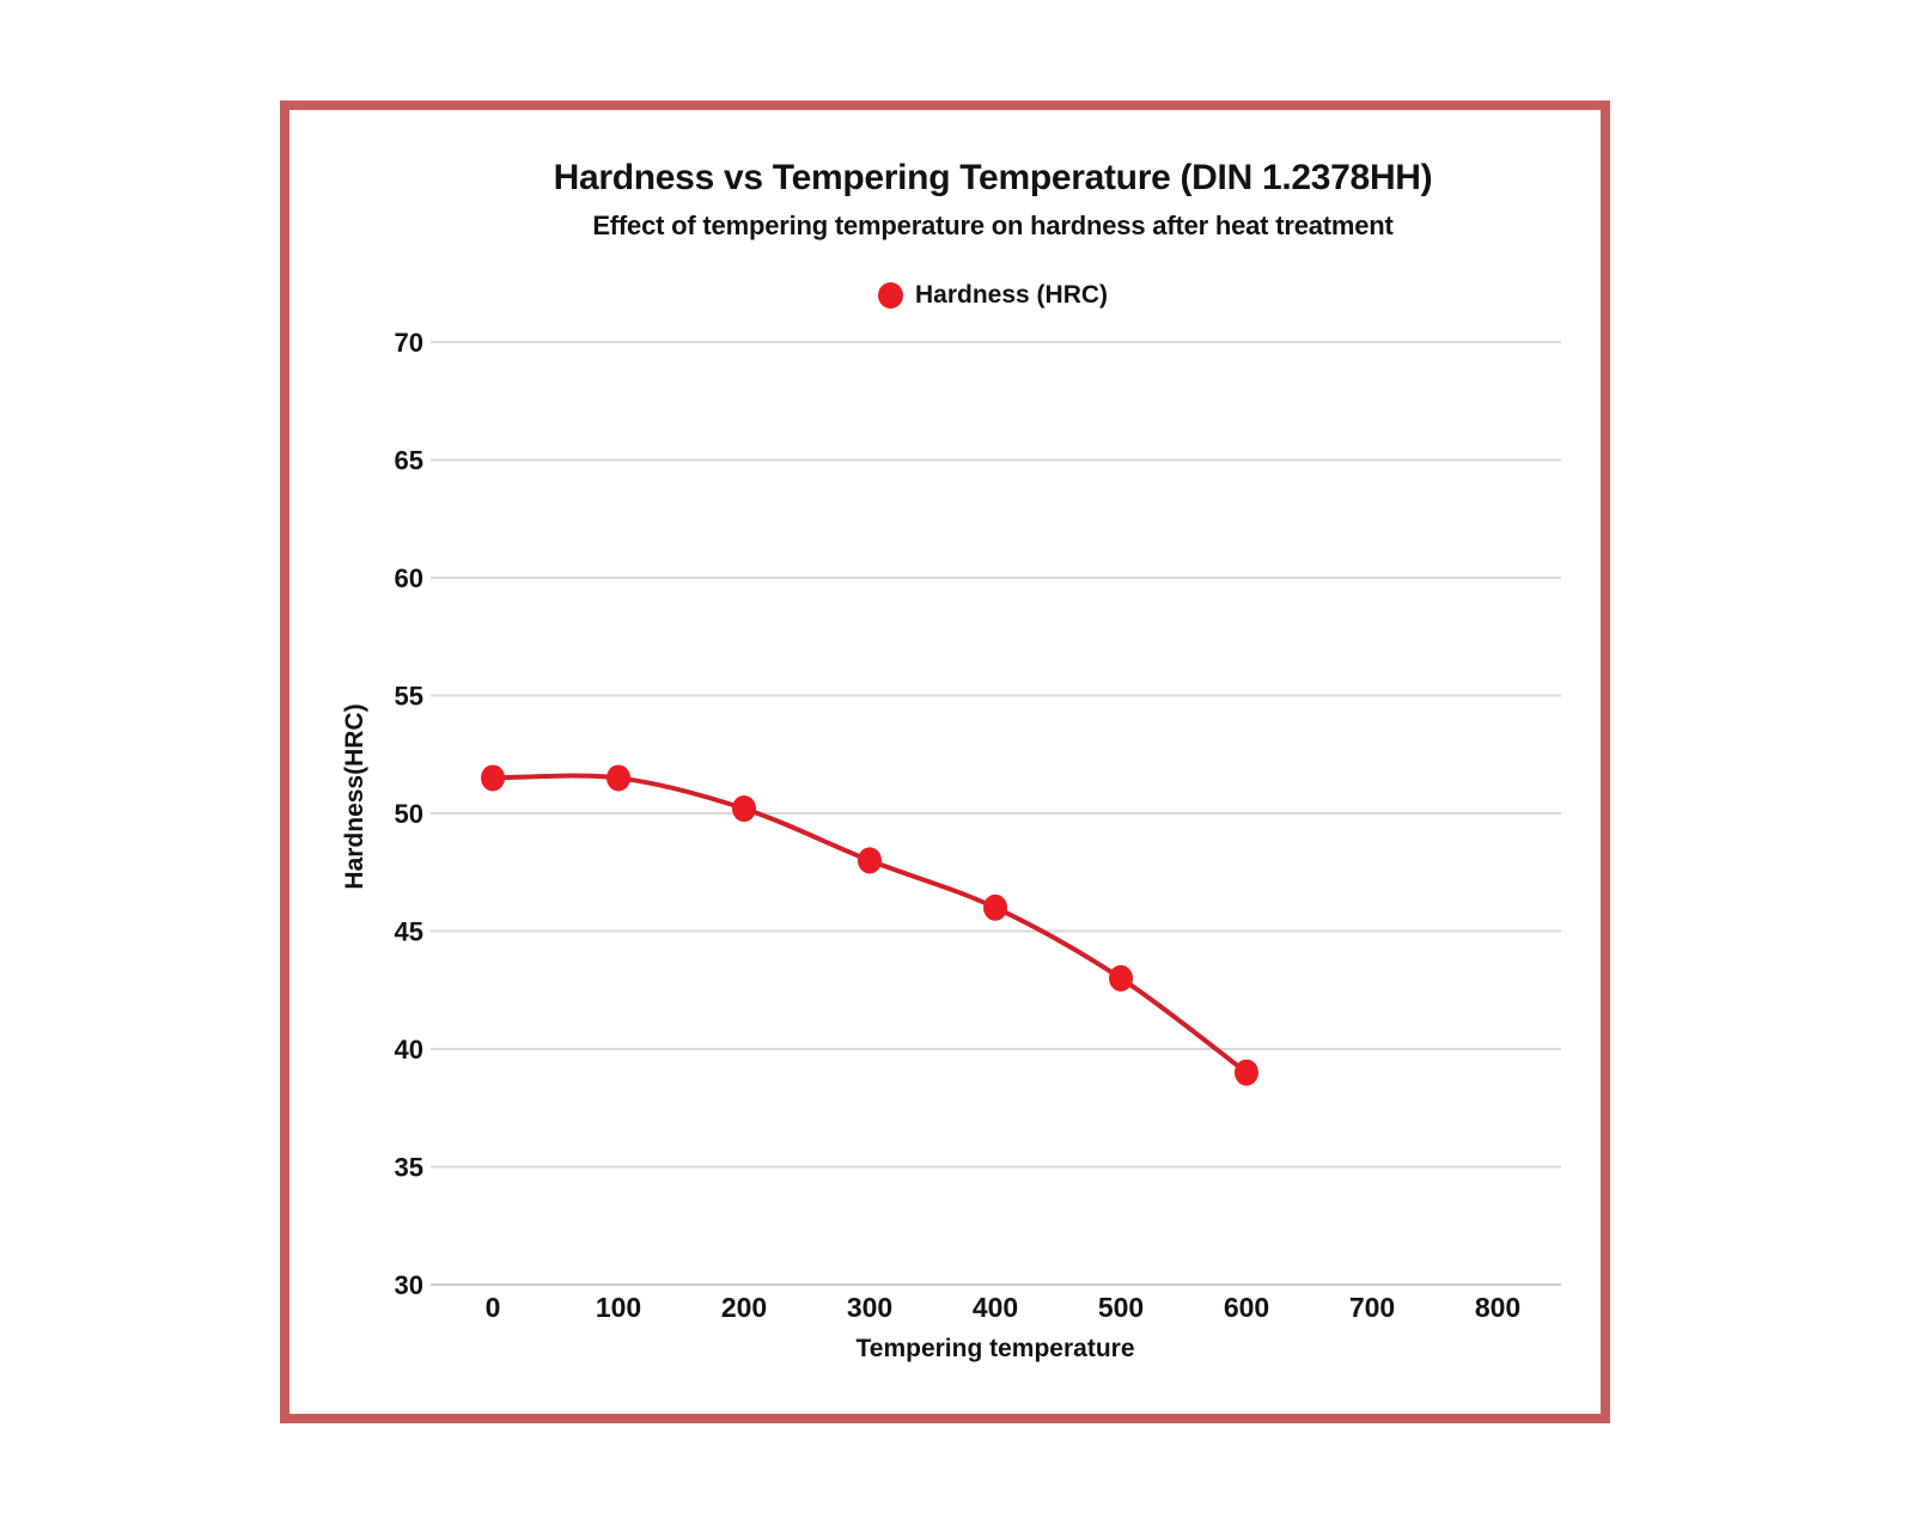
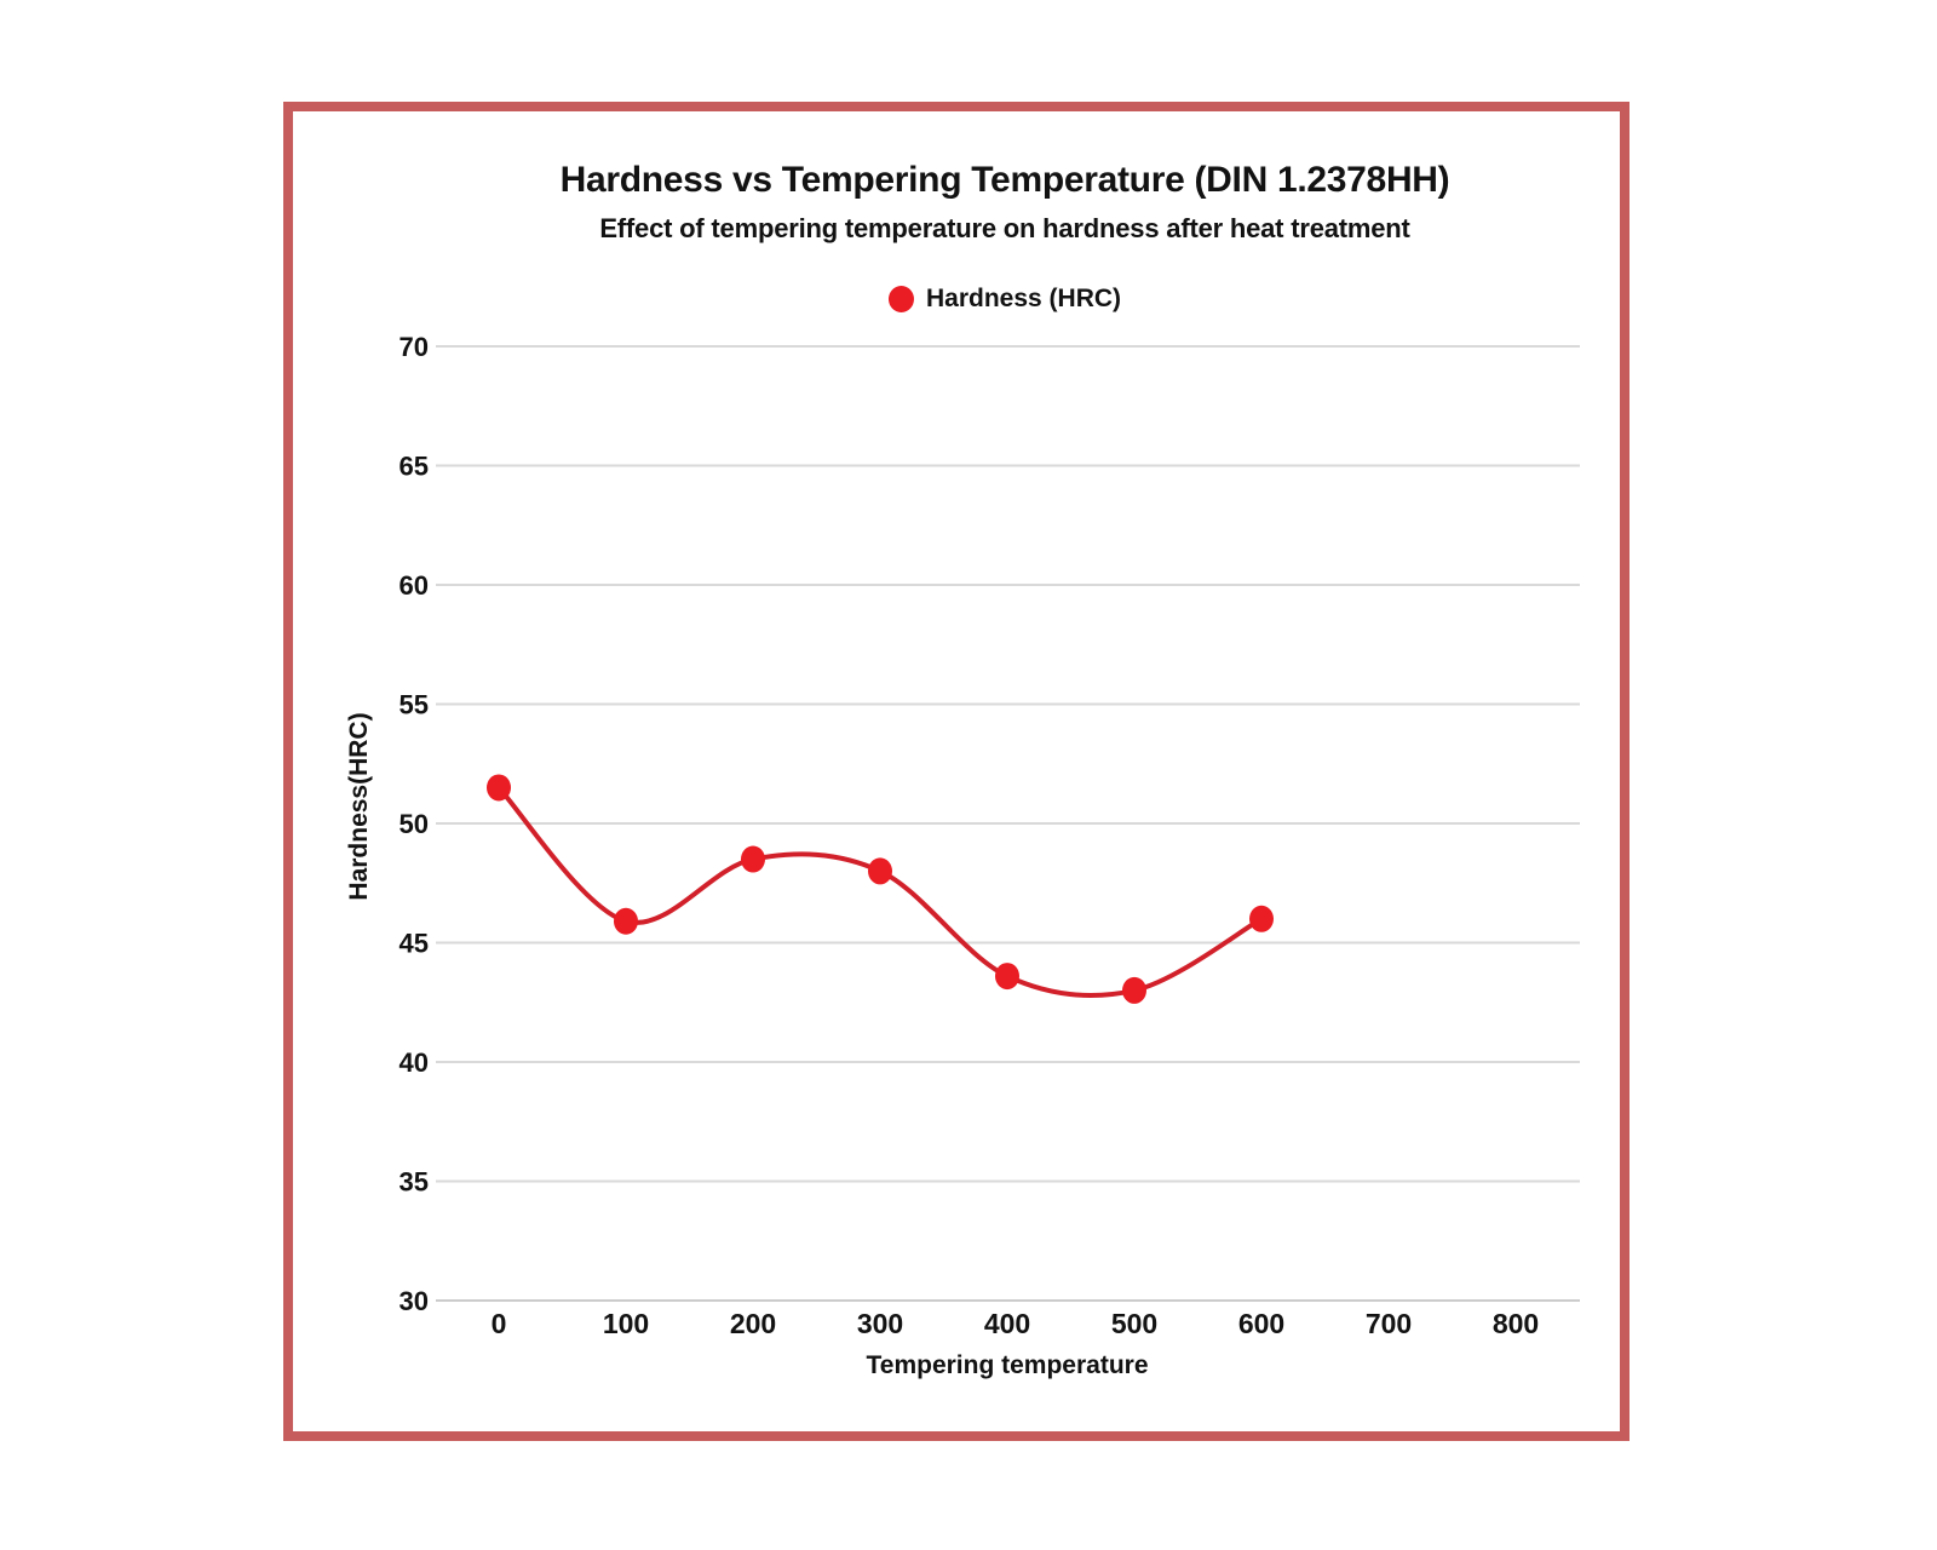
100: 51.5 -> 45.9
200: 50.2 -> 48.5
400: 46.0 -> 43.6
600: 39.0 -> 46.0
